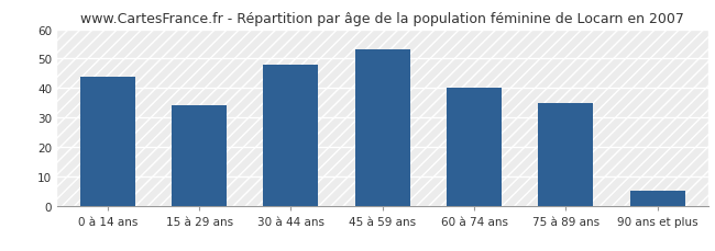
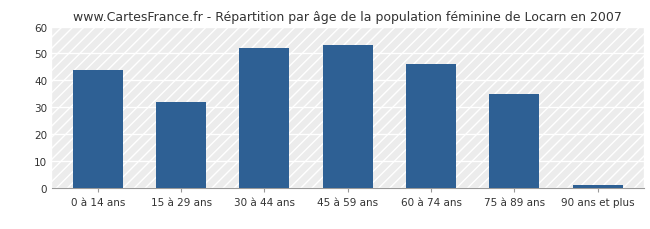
15 à 29 ans: 34 -> 32
30 à 44 ans: 48 -> 52
60 à 74 ans: 40 -> 46
90 ans et plus: 5 -> 1
